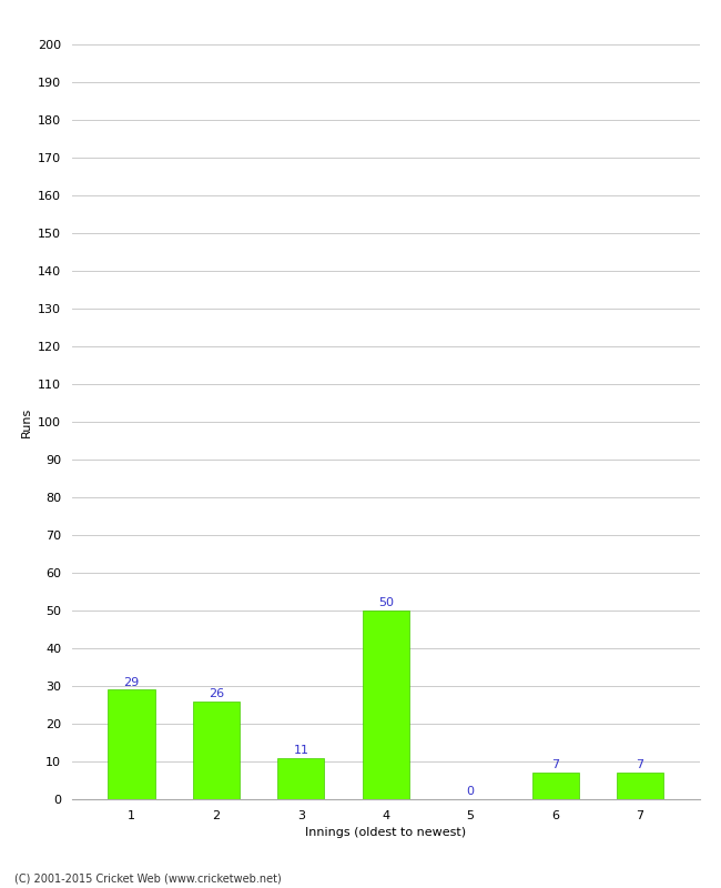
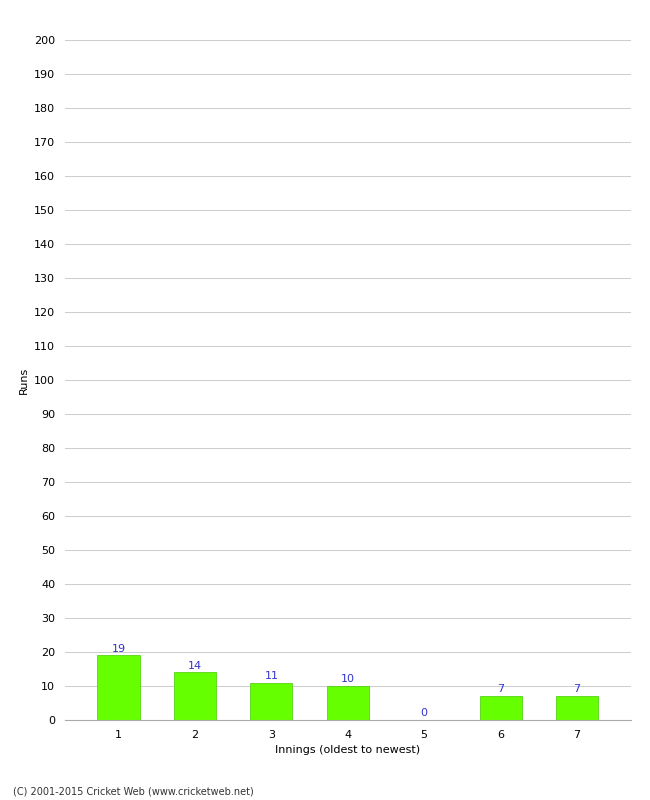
1: 29 -> 19
2: 26 -> 14
4: 50 -> 10
